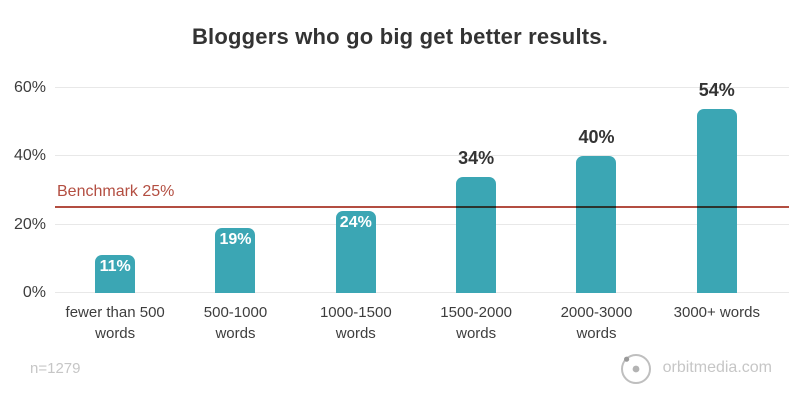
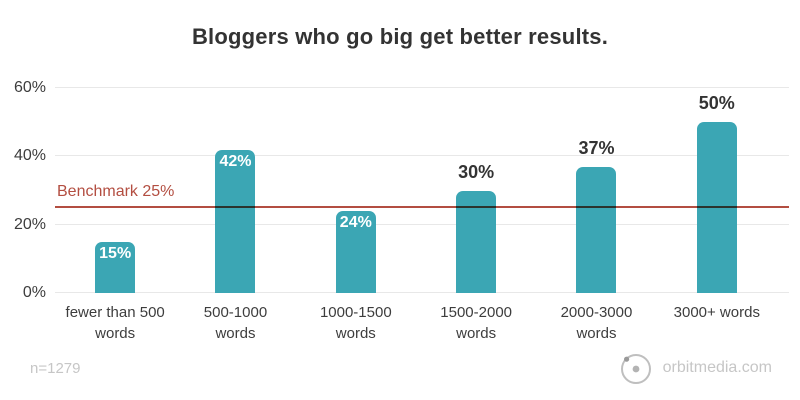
fewer than 500 words: 11% -> 15%
500-1000 words: 19% -> 42%
1500-2000 words: 34% -> 30%
2000-3000 words: 40% -> 37%
3000+ words: 54% -> 50%
